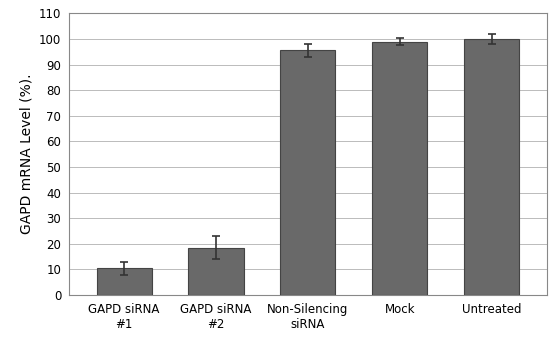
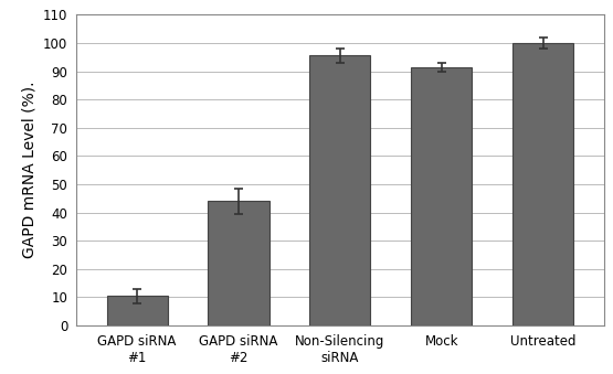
GAPD siRNA #2: 18.5 -> 44.0
Mock: 99.0 -> 91.5
